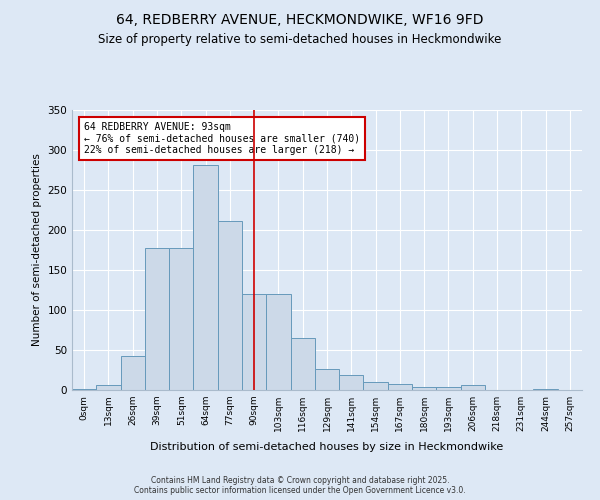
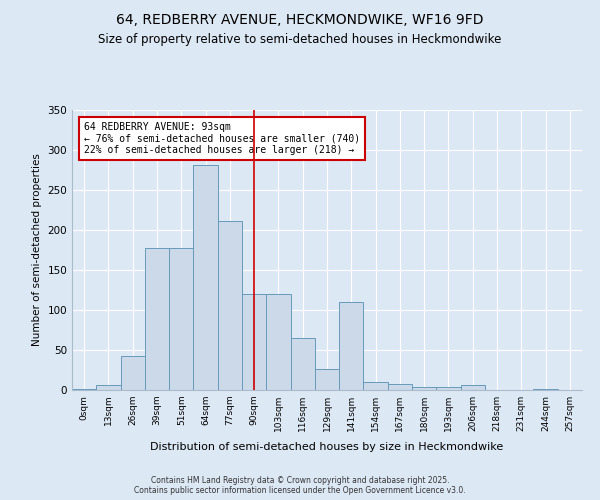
141sqm: 19 -> 110
